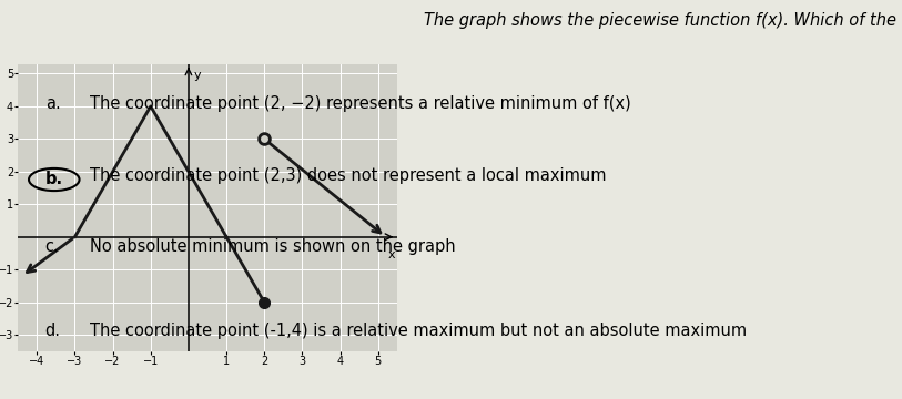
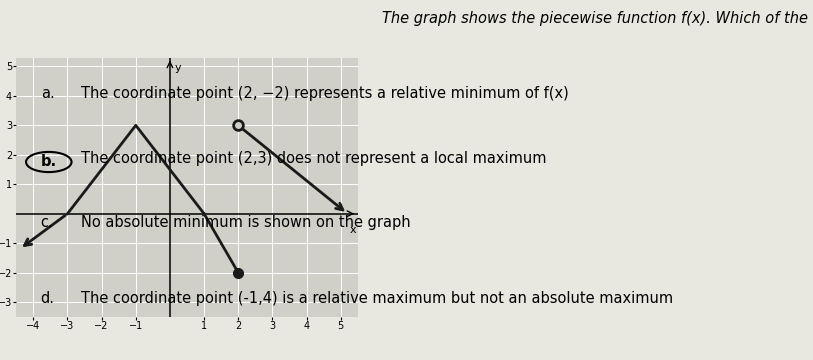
−1: 4 -> 3
